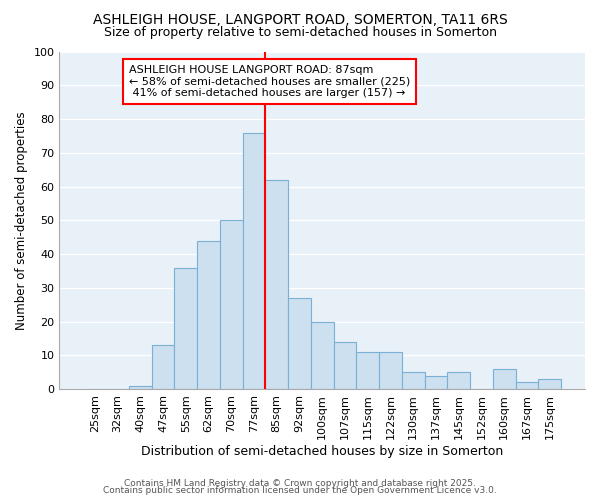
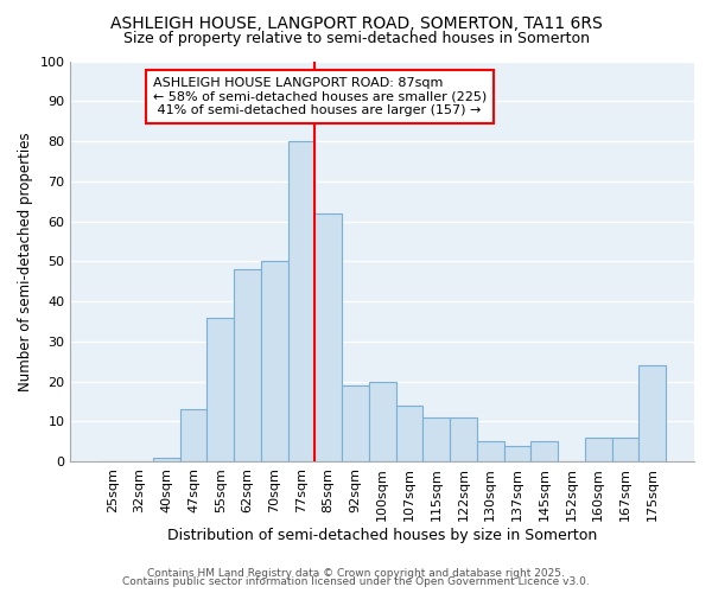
62sqm: 44 -> 48
77sqm: 76 -> 80
92sqm: 27 -> 19
167sqm: 2 -> 6
175sqm: 3 -> 24
